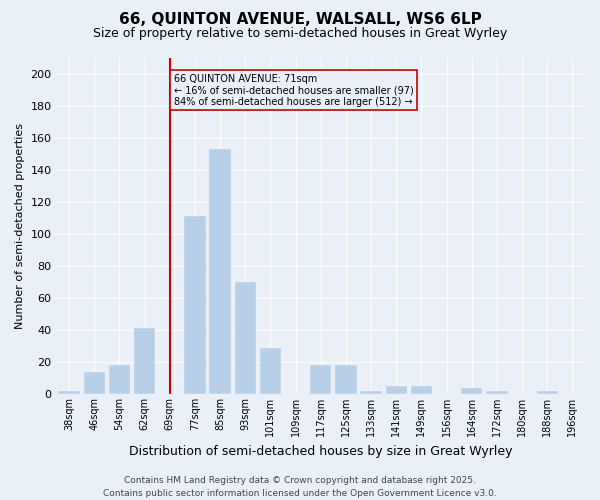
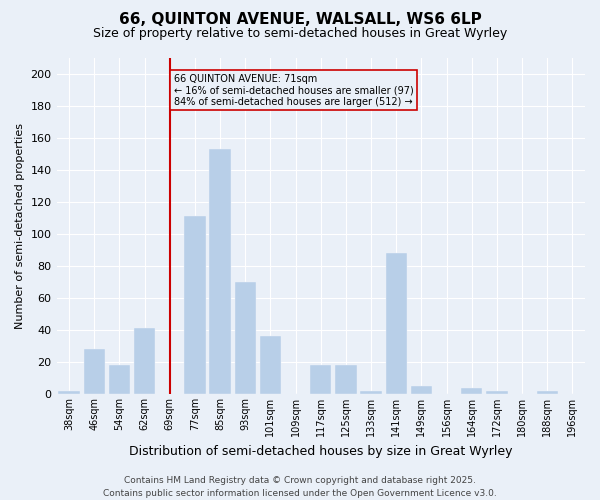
46sqm: 14 -> 28
101sqm: 29 -> 36
141sqm: 5 -> 88
